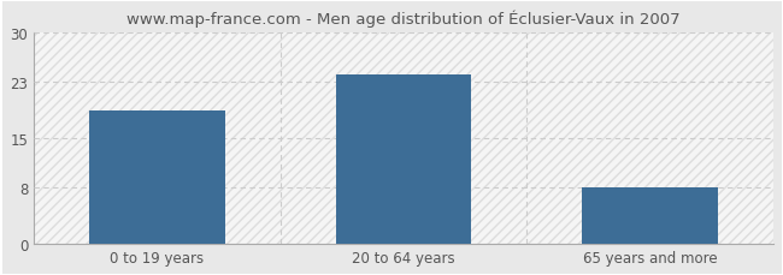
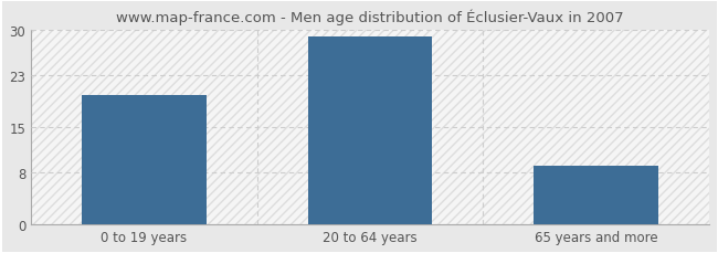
0 to 19 years: 19 -> 20
20 to 64 years: 24 -> 29
65 years and more: 8 -> 9
